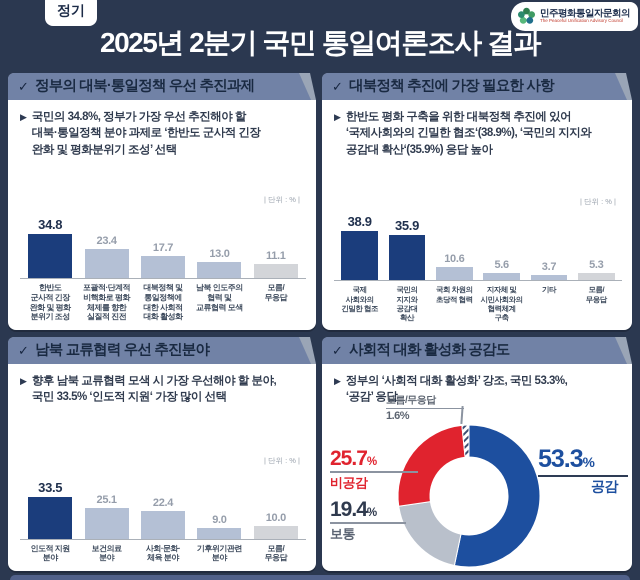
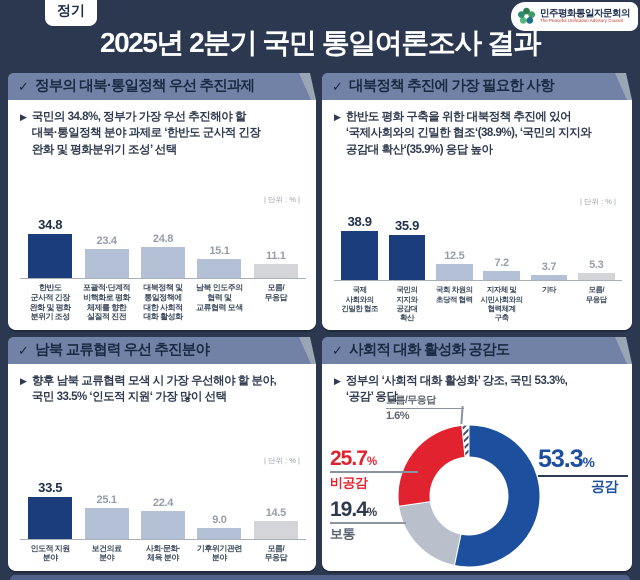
정부의 대북·통일정책 우선 추진과제/대북정책 및 통일정책에 대한 사회적 대화 활성화: 17.7 -> 24.8
정부의 대북·통일정책 우선 추진과제/남북 인도주의 협력 및 교류협력 모색: 13.0 -> 15.1
대북정책 추진에 가장 필요한 사항/국회 차원의 초당적 협력: 10.6 -> 12.5
대북정책 추진에 가장 필요한 사항/지자체 및 시민사회와의 협력체계 구축: 5.6 -> 7.2
남북 교류협력 우선 추진분야/모름/ 무응답: 10.0 -> 14.5
